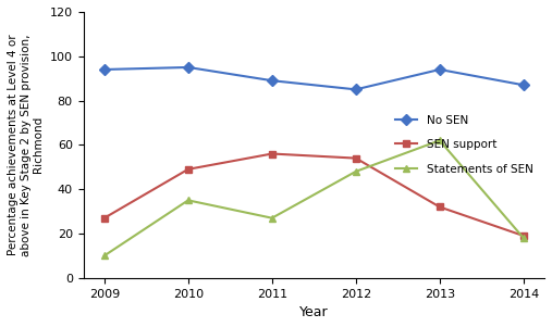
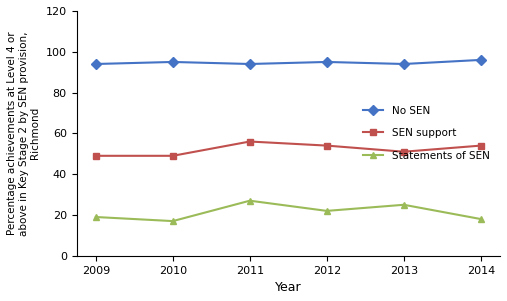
SEN support/2009: 27 -> 49
Statements of SEN/2009: 10 -> 19
Statements of SEN/2010: 35 -> 17
No SEN/2011: 89 -> 94
No SEN/2012: 85 -> 95
Statements of SEN/2012: 48 -> 22
SEN support/2013: 32 -> 51
Statements of SEN/2013: 62 -> 25
No SEN/2014: 87 -> 96
SEN support/2014: 19 -> 54
